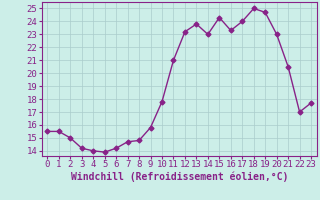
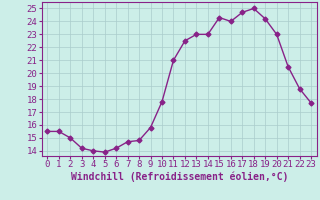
12: 23.2 -> 22.5
13: 23.8 -> 23.0
16: 23.3 -> 24.0
17: 24.0 -> 24.7
19: 24.7 -> 24.2
22: 17.0 -> 18.8
